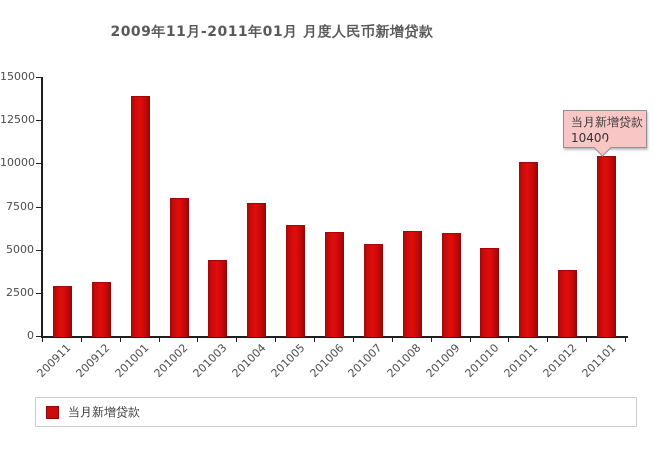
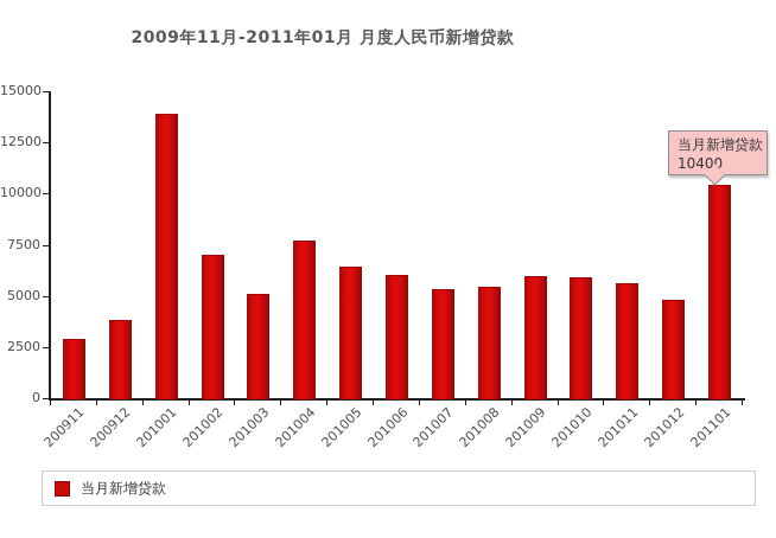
200912: 3100 -> 3800
201002: 8000 -> 7000
201003: 4400 -> 5100
201008: 6100 -> 5400
201010: 5100 -> 5900
201011: 10100 -> 5600
201012: 3800 -> 4800
